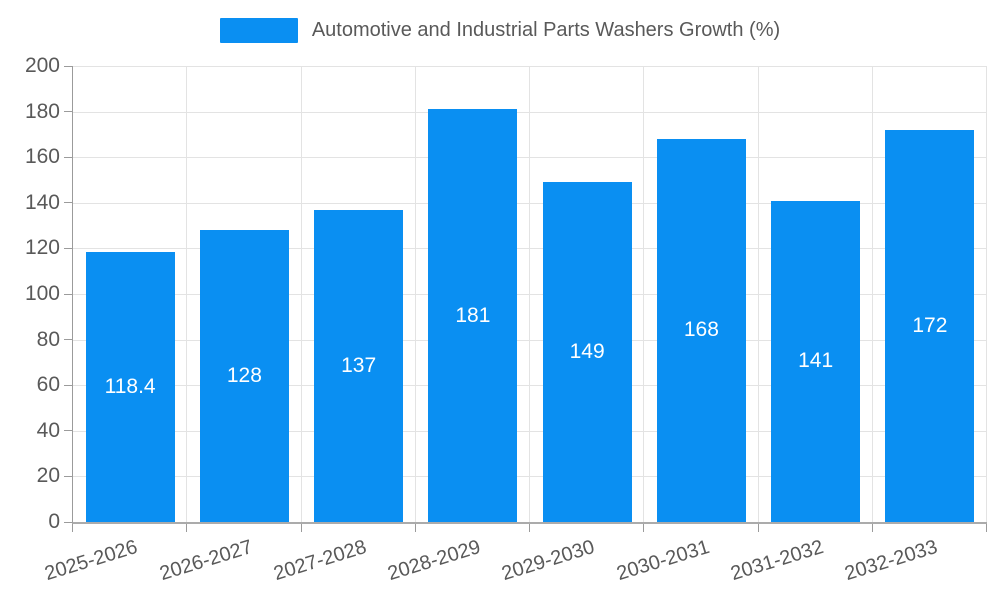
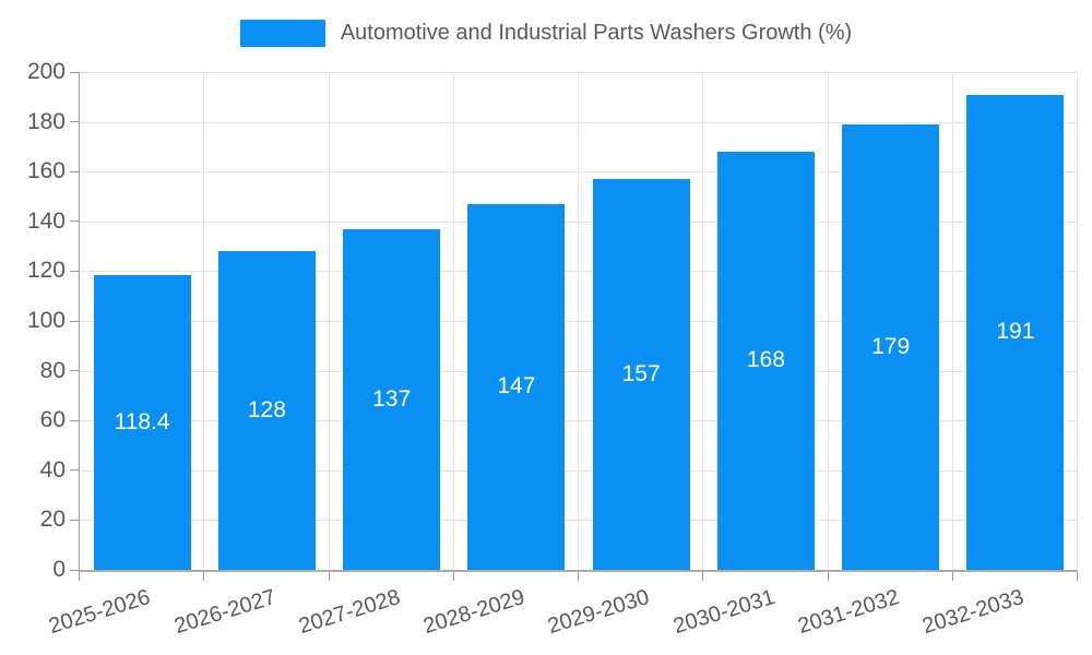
2028-2029: 181 -> 147
2029-2030: 149 -> 157
2031-2032: 141 -> 179
2032-2033: 172 -> 191
